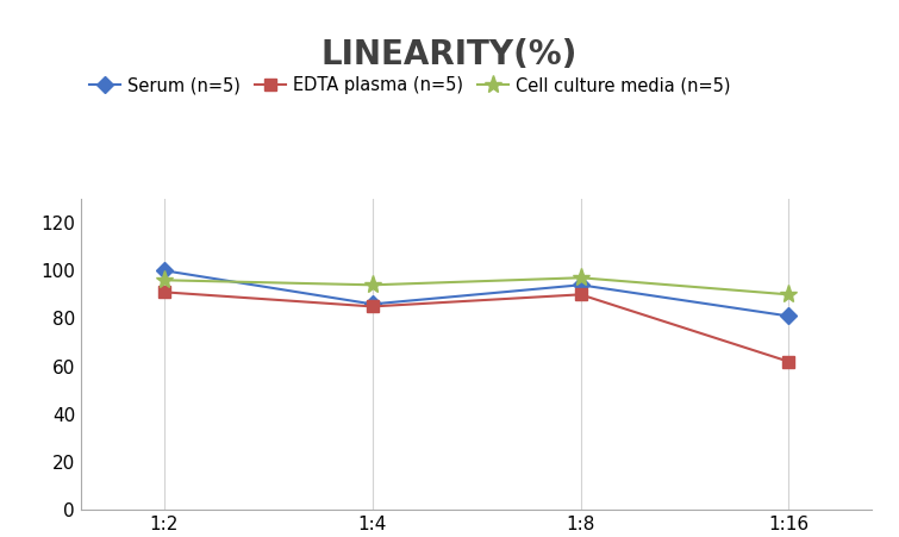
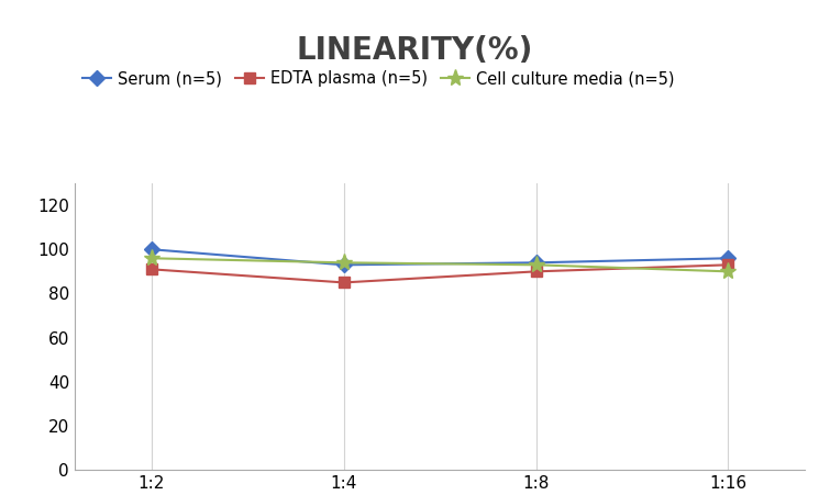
Serum (n=5)/1:4: 86 -> 93
Cell culture media (n=5)/1:8: 97 -> 93
Serum (n=5)/1:16: 81 -> 96
EDTA plasma (n=5)/1:16: 62 -> 93
